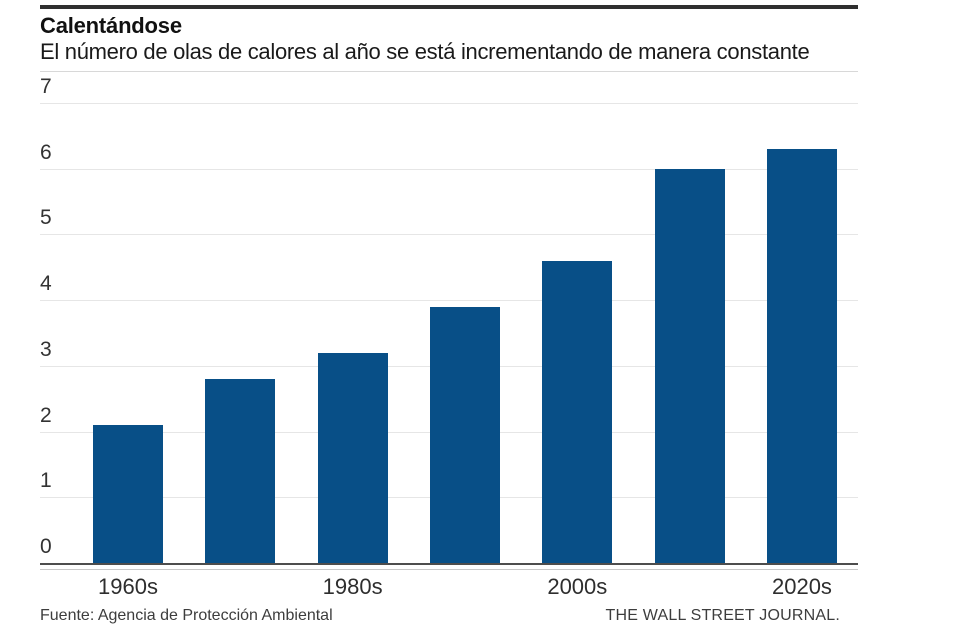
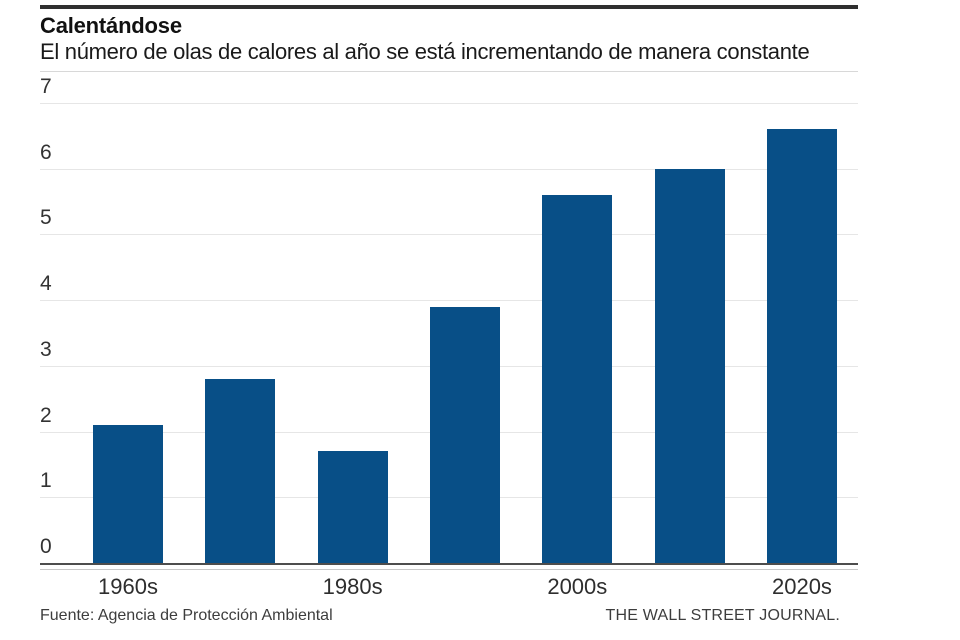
1980s: 3.2 -> 1.7
2000s: 4.6 -> 5.6
2020s: 6.3 -> 6.6
